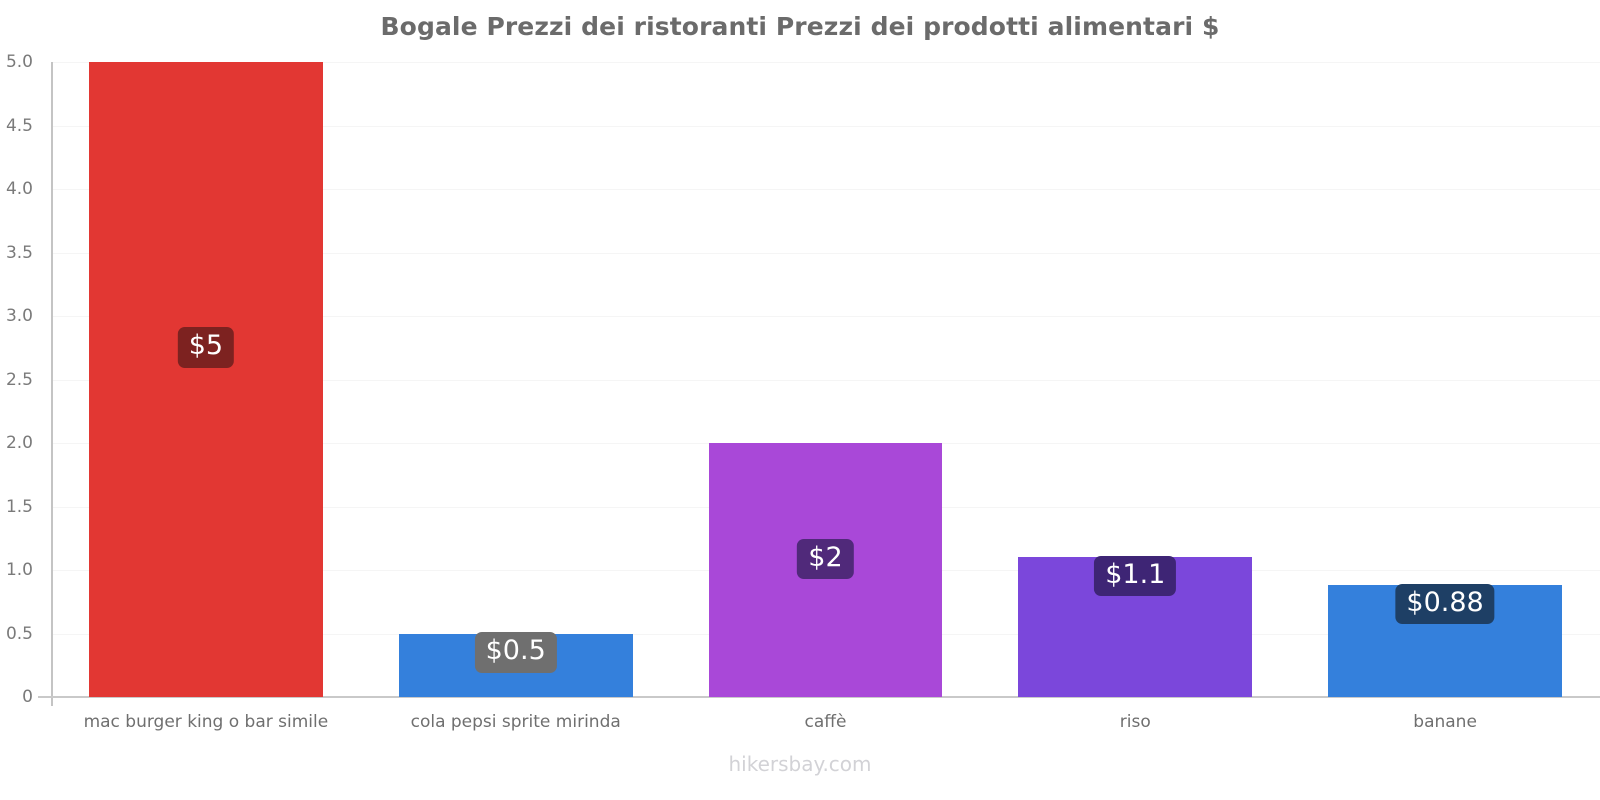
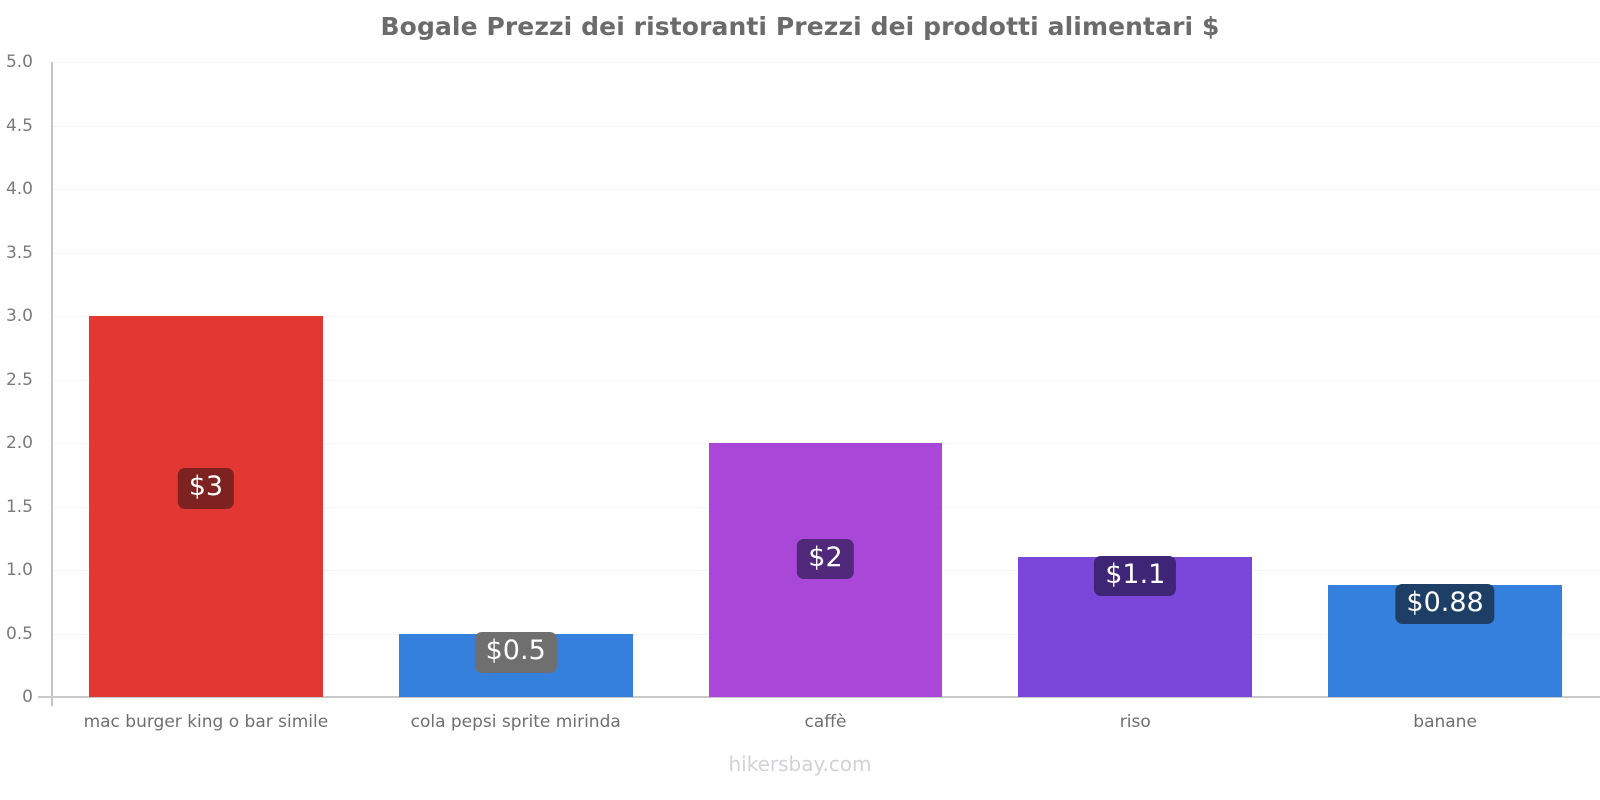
mac burger king o bar simile: $5 -> $3
